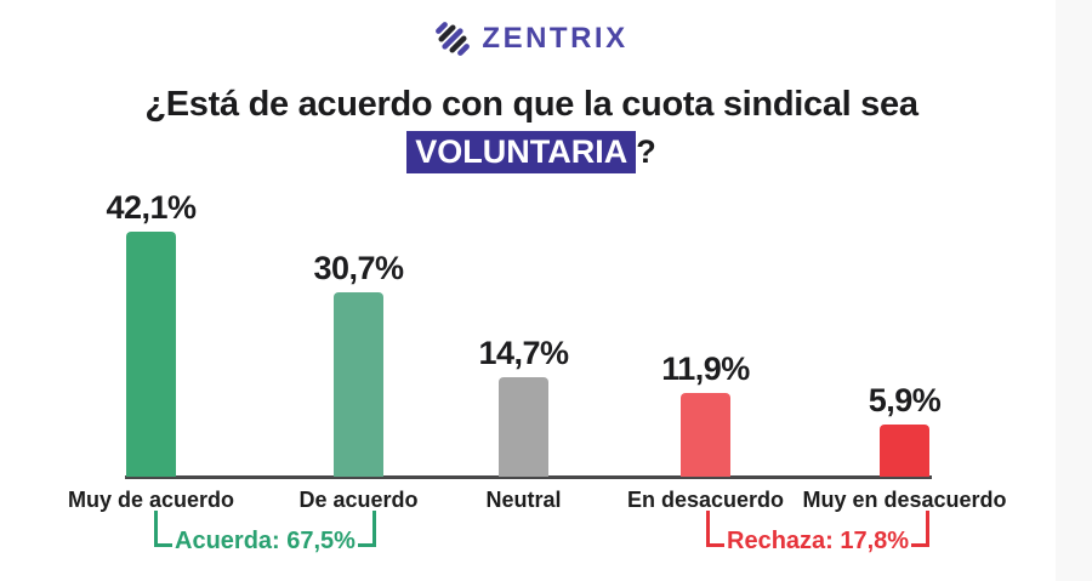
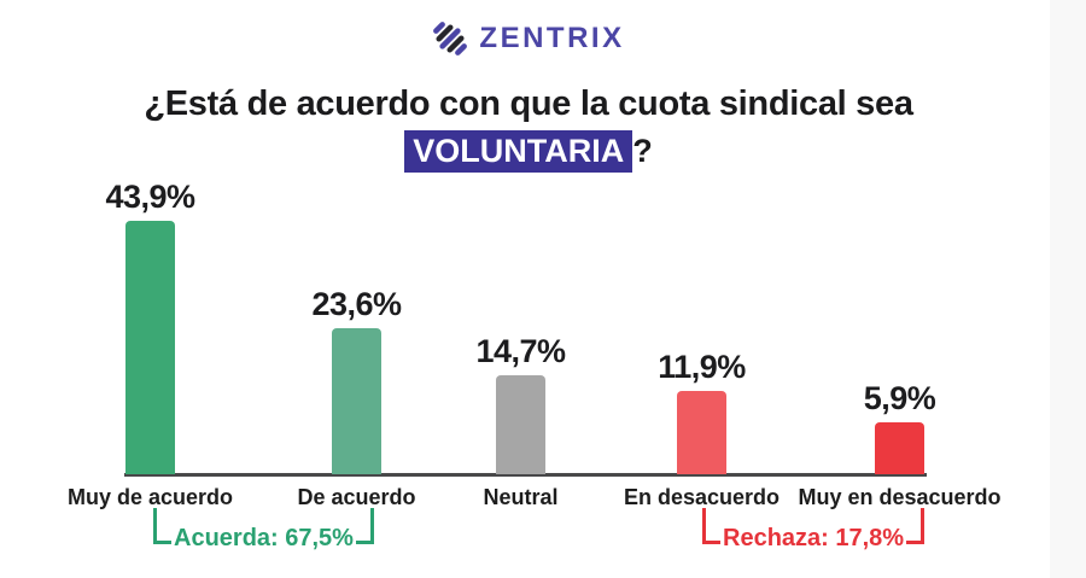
Muy de acuerdo: 42,1% -> 43,9%
De acuerdo: 30,7% -> 23,6%
